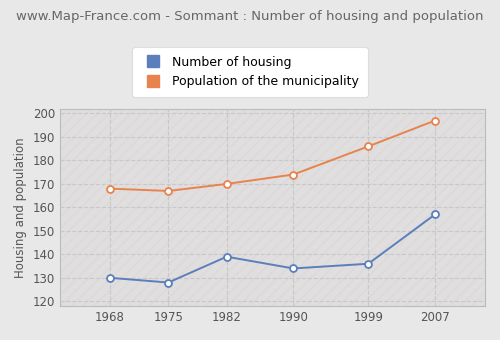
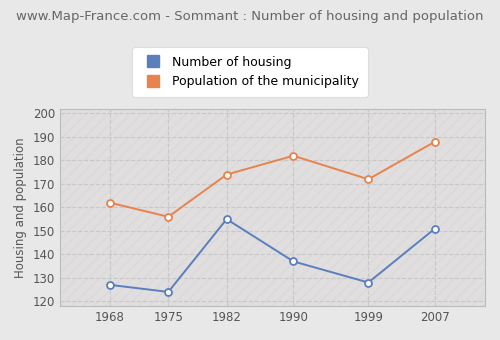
Number of housing/1968: 130 -> 127
Population of the municipality/1968: 168 -> 162
Number of housing/1975: 128 -> 124
Population of the municipality/1975: 167 -> 156
Number of housing/1982: 139 -> 155
Population of the municipality/1982: 170 -> 174
Number of housing/1990: 134 -> 137
Population of the municipality/1990: 174 -> 182
Number of housing/1999: 136 -> 128
Population of the municipality/1999: 186 -> 172
Number of housing/2007: 157 -> 151
Population of the municipality/2007: 197 -> 188
